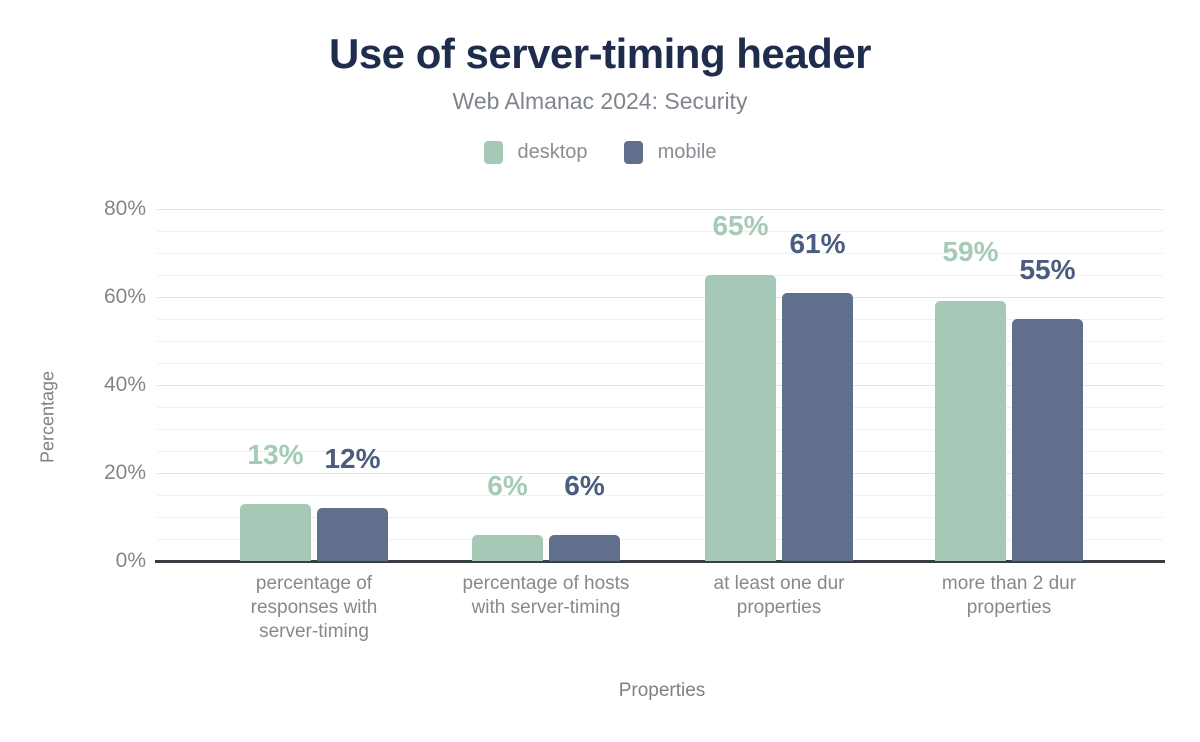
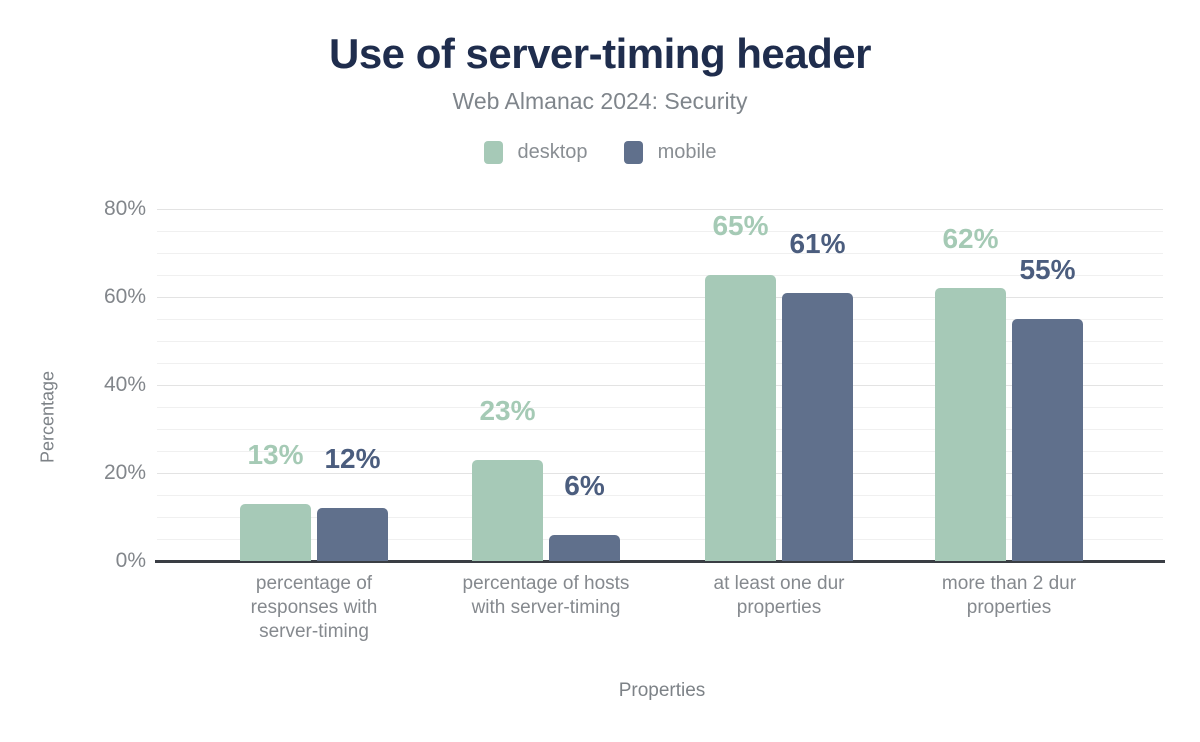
desktop/percentage of hosts with server-timing: 6% -> 23%
desktop/more than 2 dur properties: 59% -> 62%
